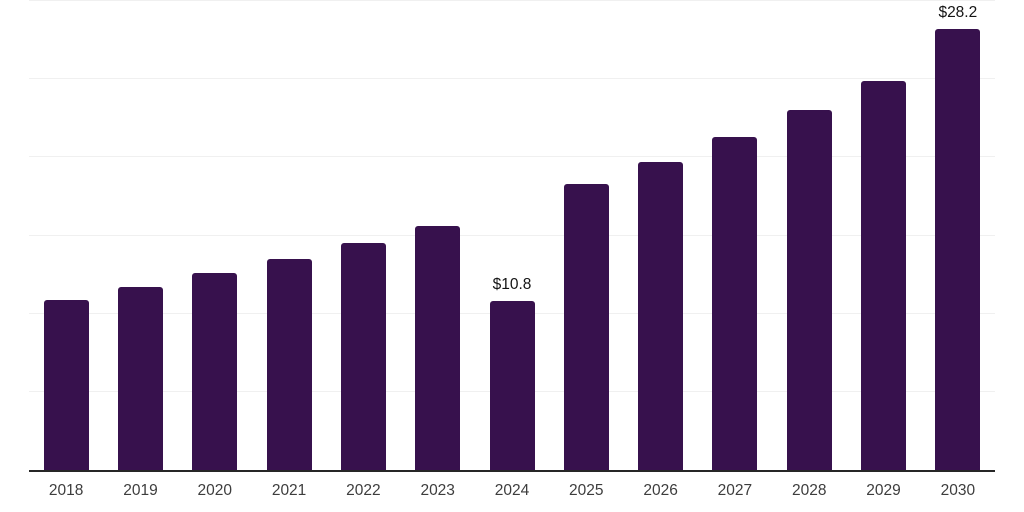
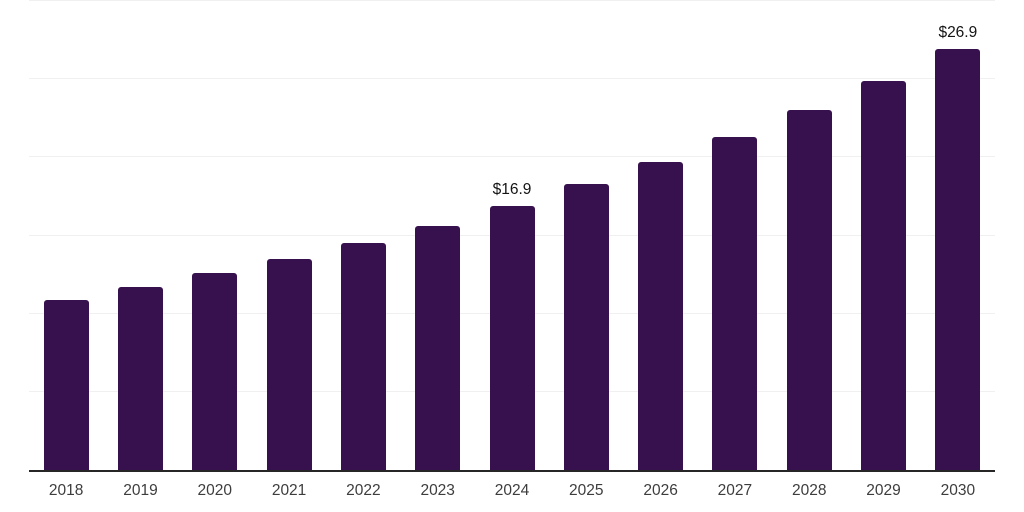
2024: $10.8 -> $16.9
2030: $28.2 -> $26.9
